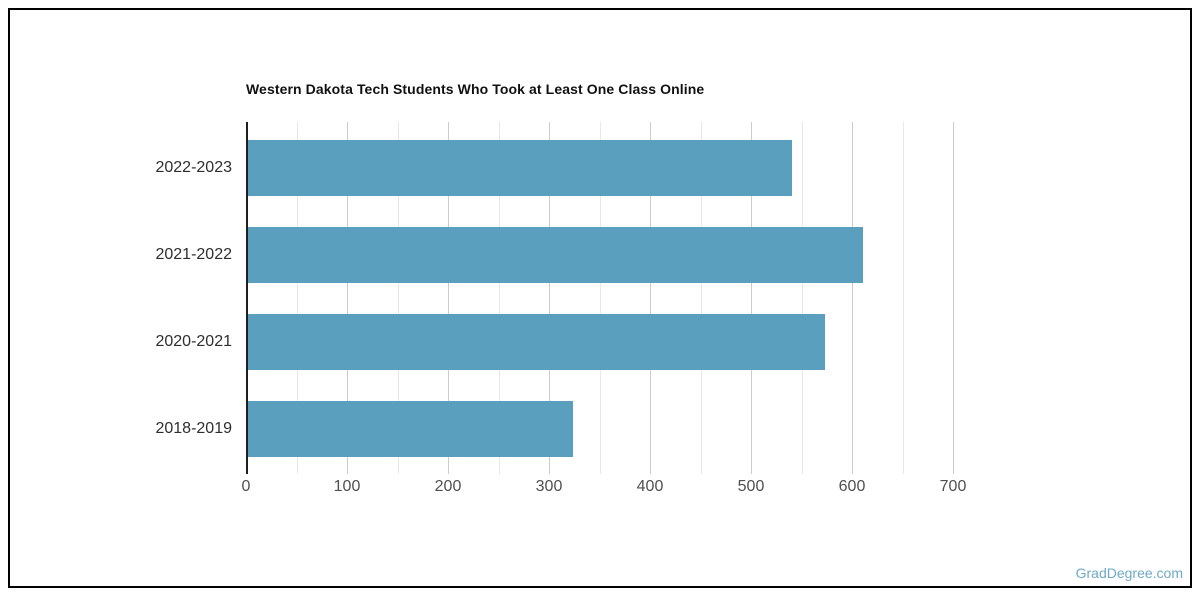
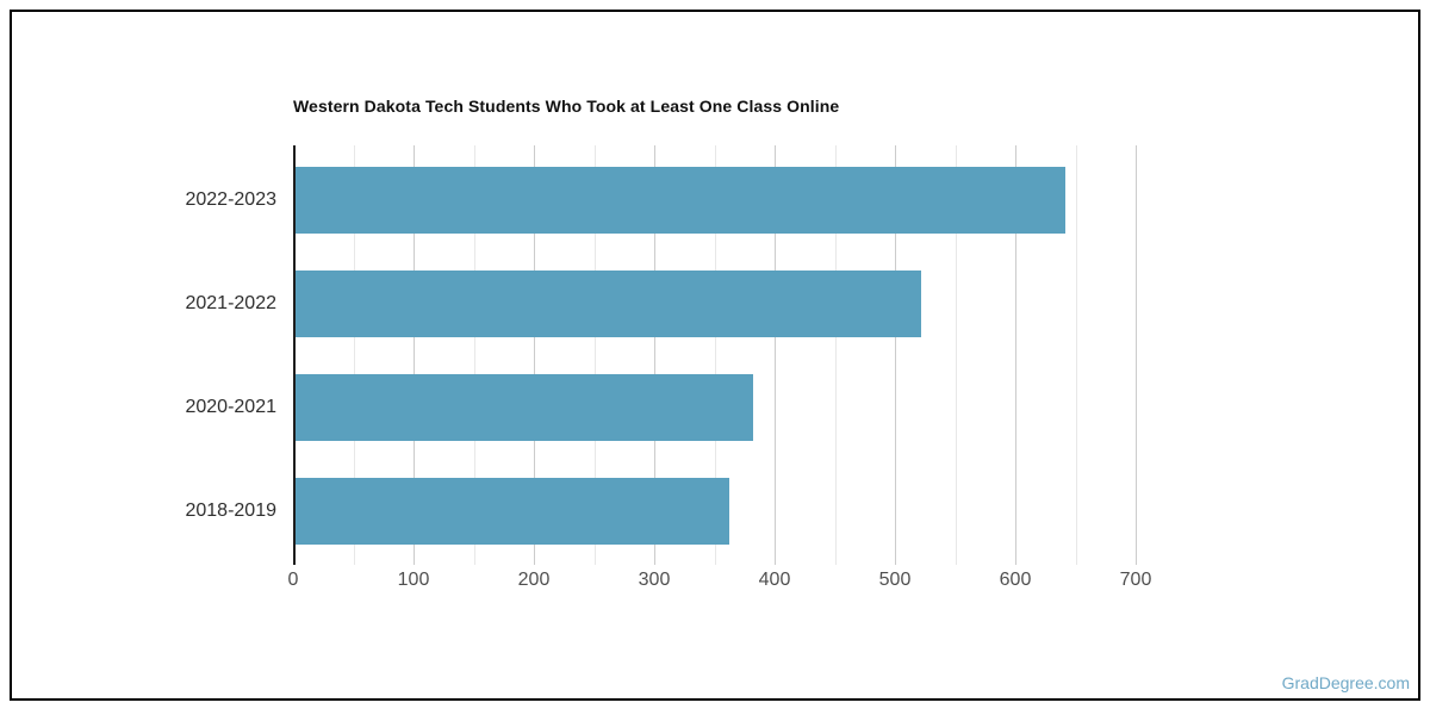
2022-2023: 540 -> 640
2021-2022: 610 -> 520
2020-2021: 570 -> 380
2018-2019: 320 -> 360
